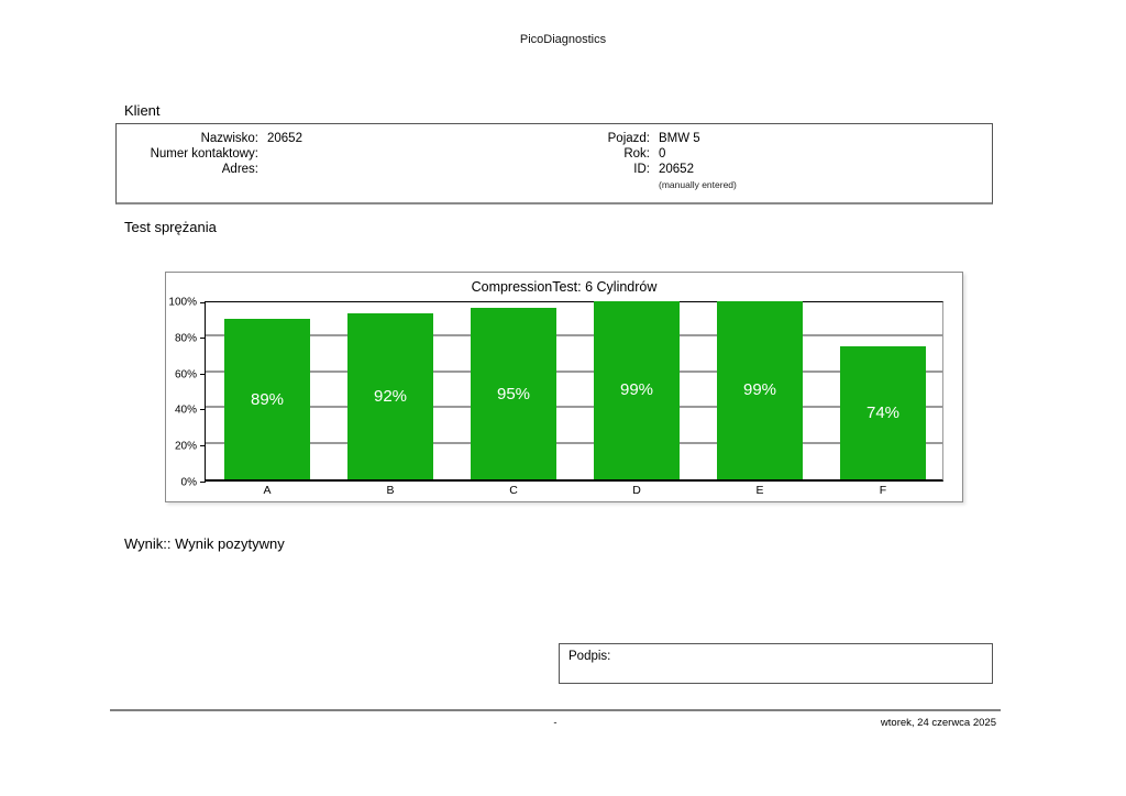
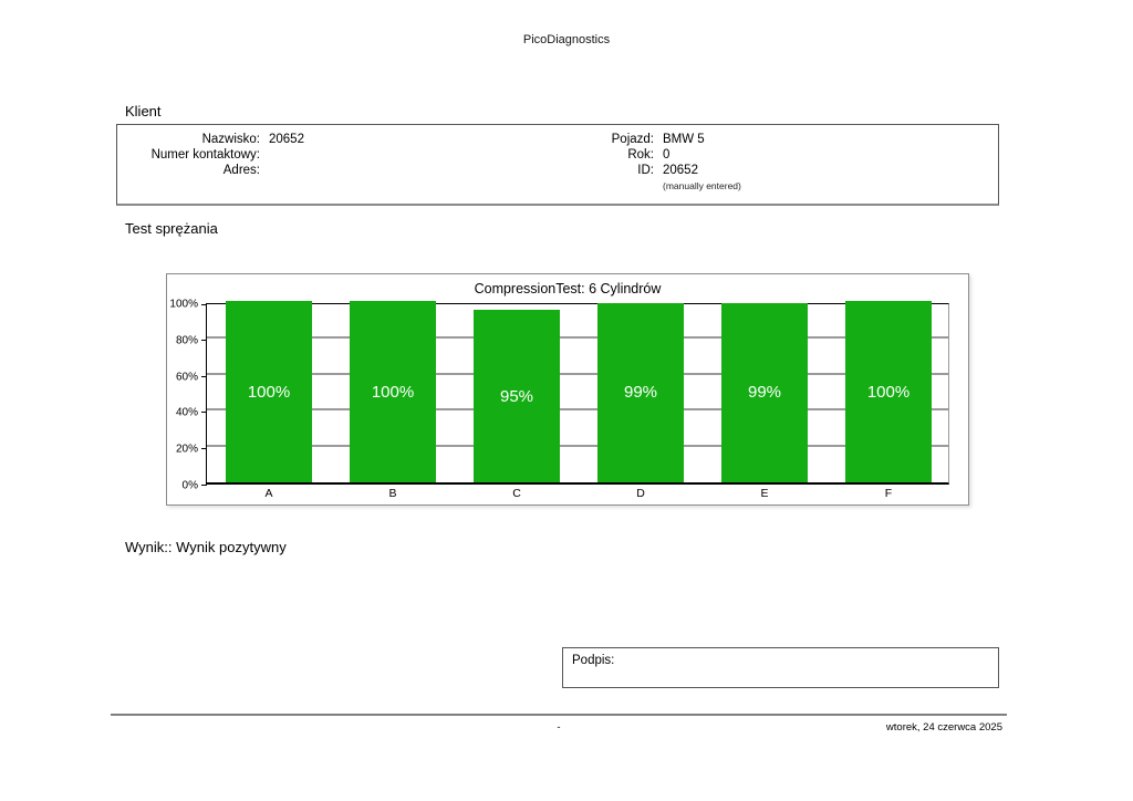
A: 89% -> 100%
B: 92% -> 100%
F: 74% -> 100%
